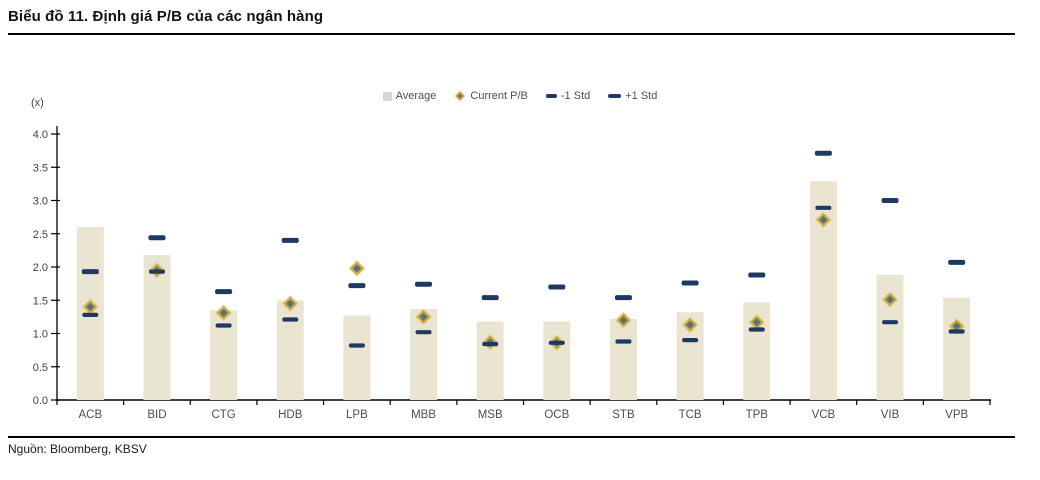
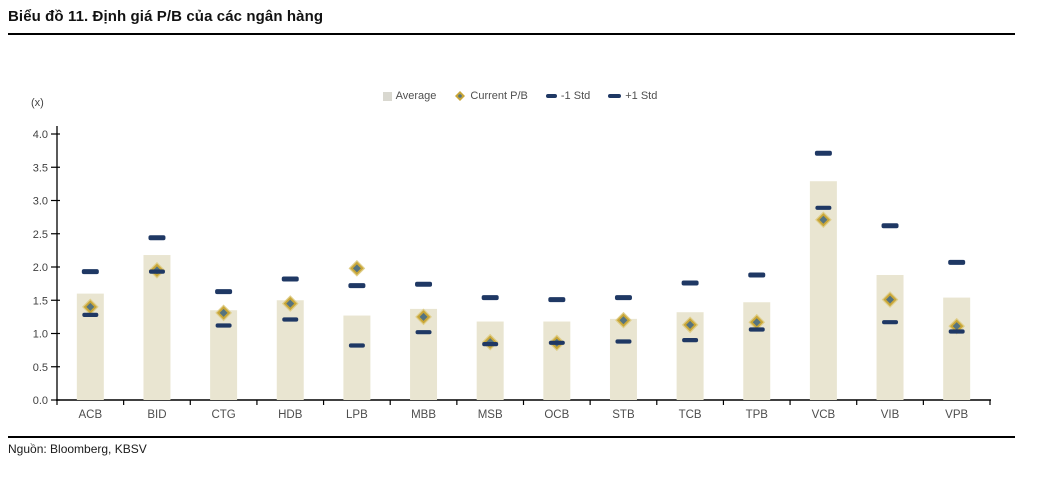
Average/ACB: 2.6 -> 1.6
+1 Std/HDB: 2.4 -> 1.8
+1 Std/OCB: 1.7 -> 1.5
+1 Std/VIB: 3.0 -> 2.6
